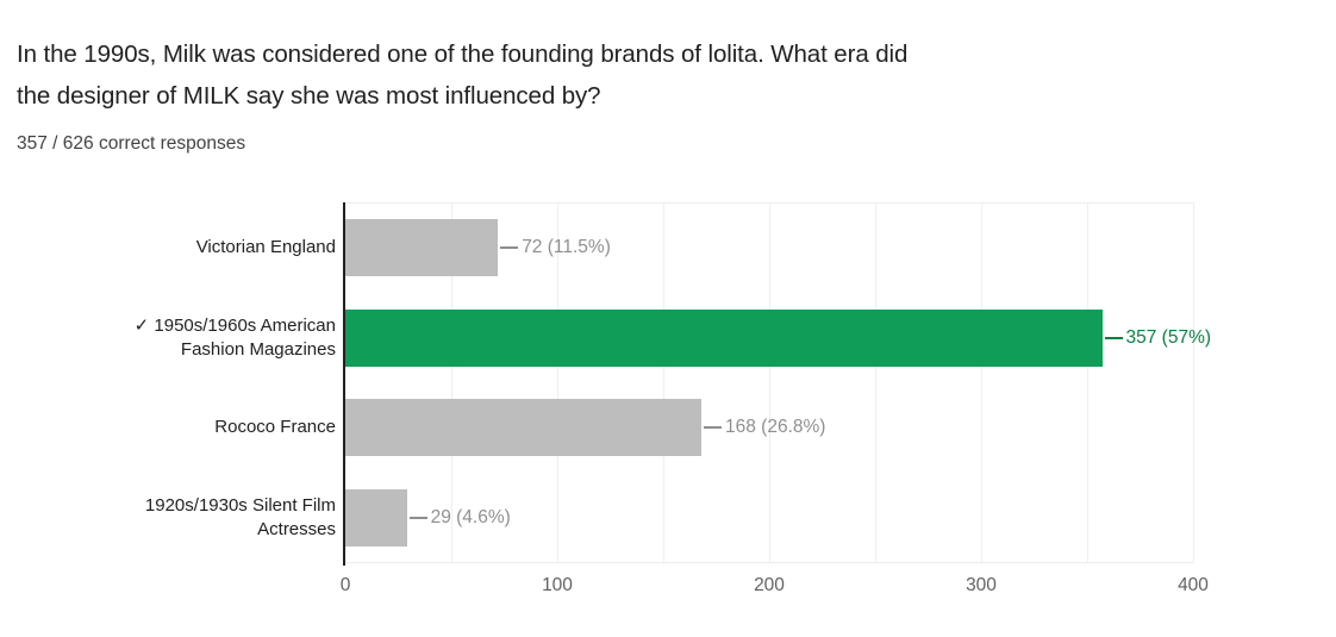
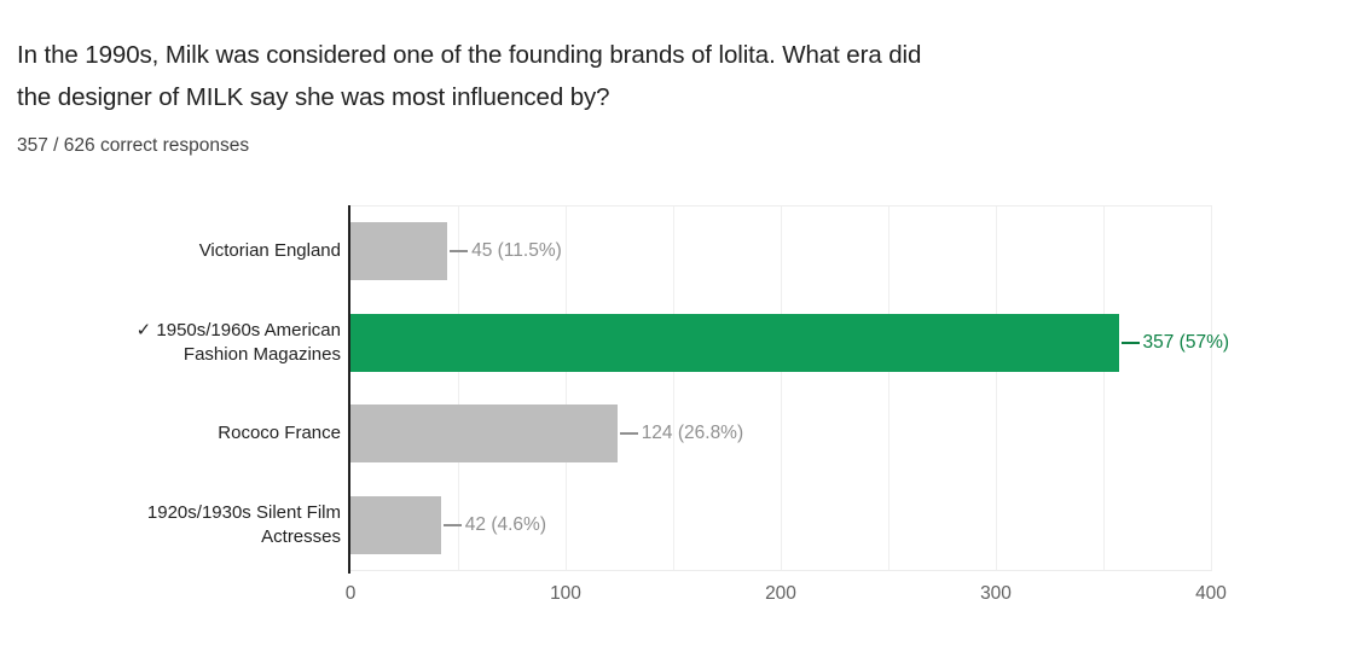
Victorian England: 72 -> 45
Rococo France: 168 -> 124
1920s/1930s Silent Film Actresses: 29 -> 42
